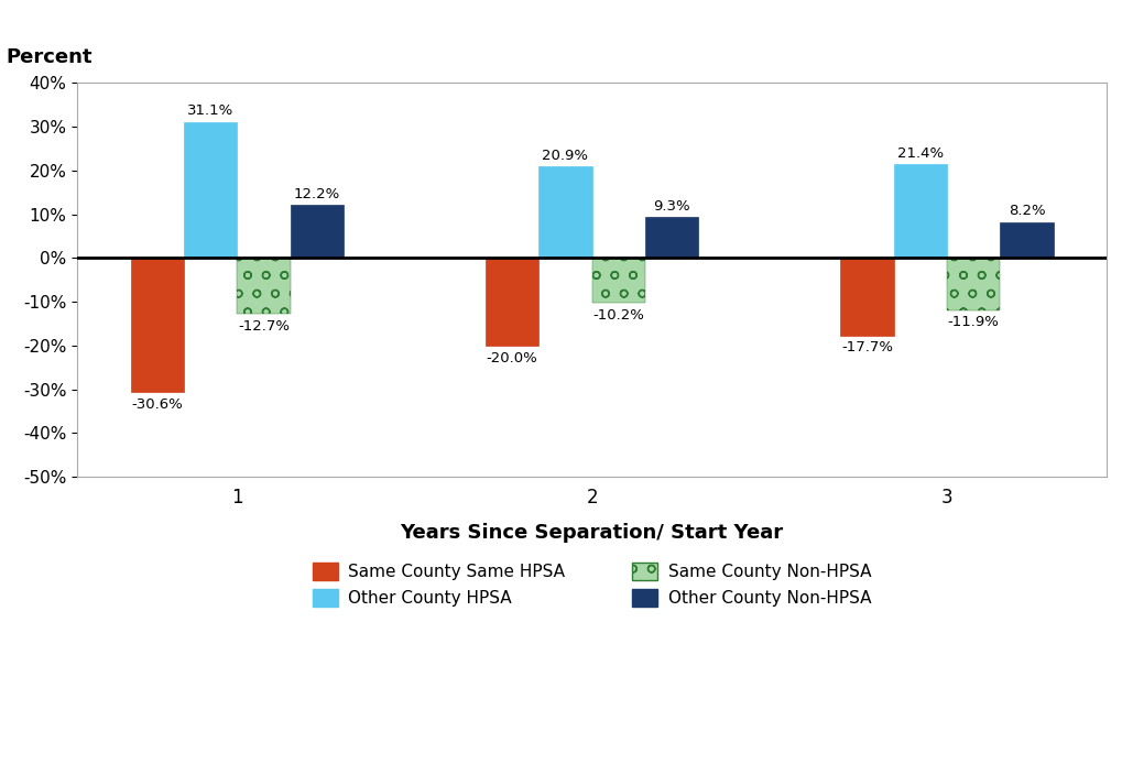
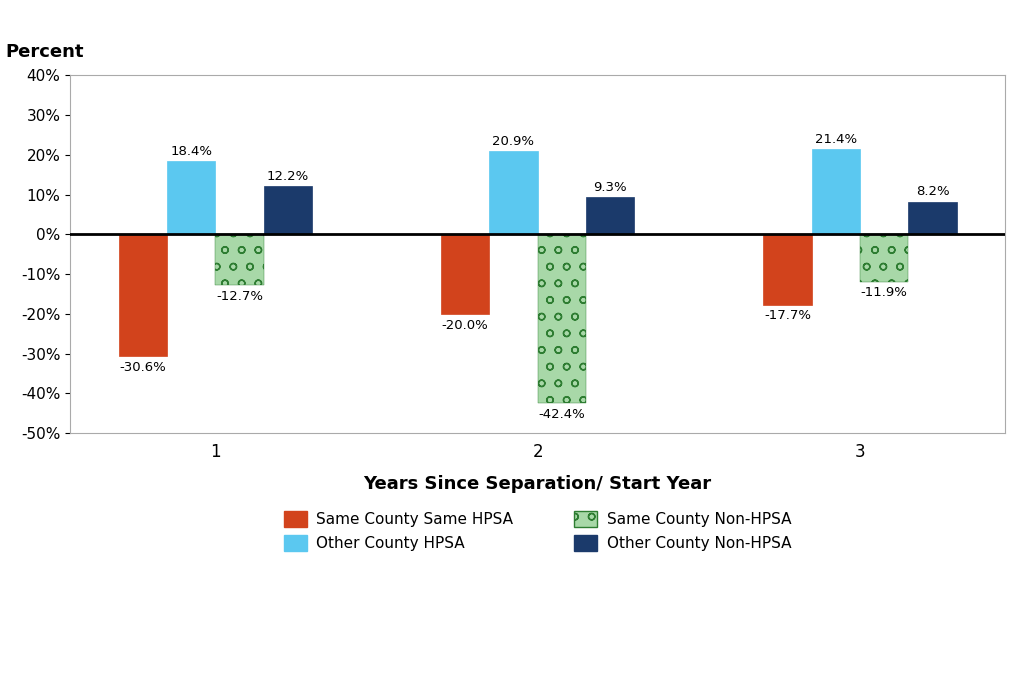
Other County HPSA/1: 31.1% -> 18.4%
Same County Non-HPSA/2: -10.2% -> -42.4%
